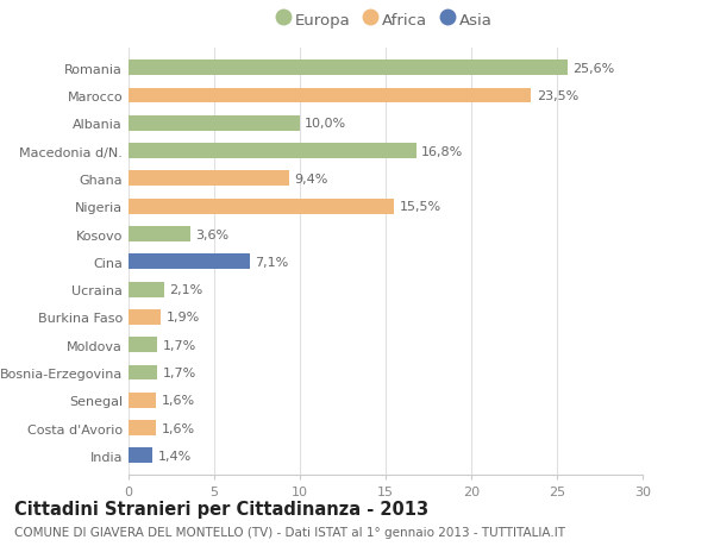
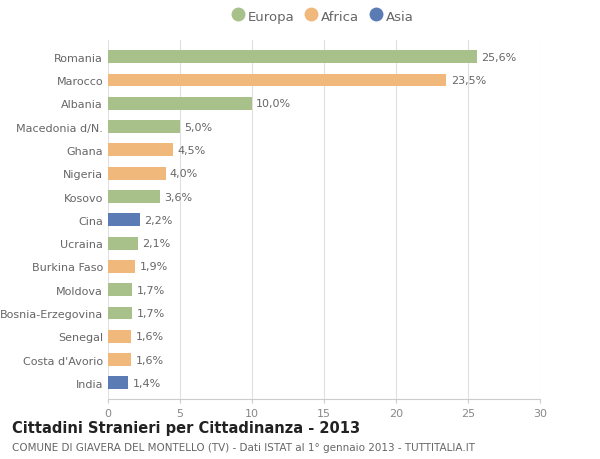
Macedonia d/N.: 16,8% -> 5,0%
Ghana: 9,4% -> 4,5%
Nigeria: 15,5% -> 4,0%
Cina: 7,1% -> 2,2%
